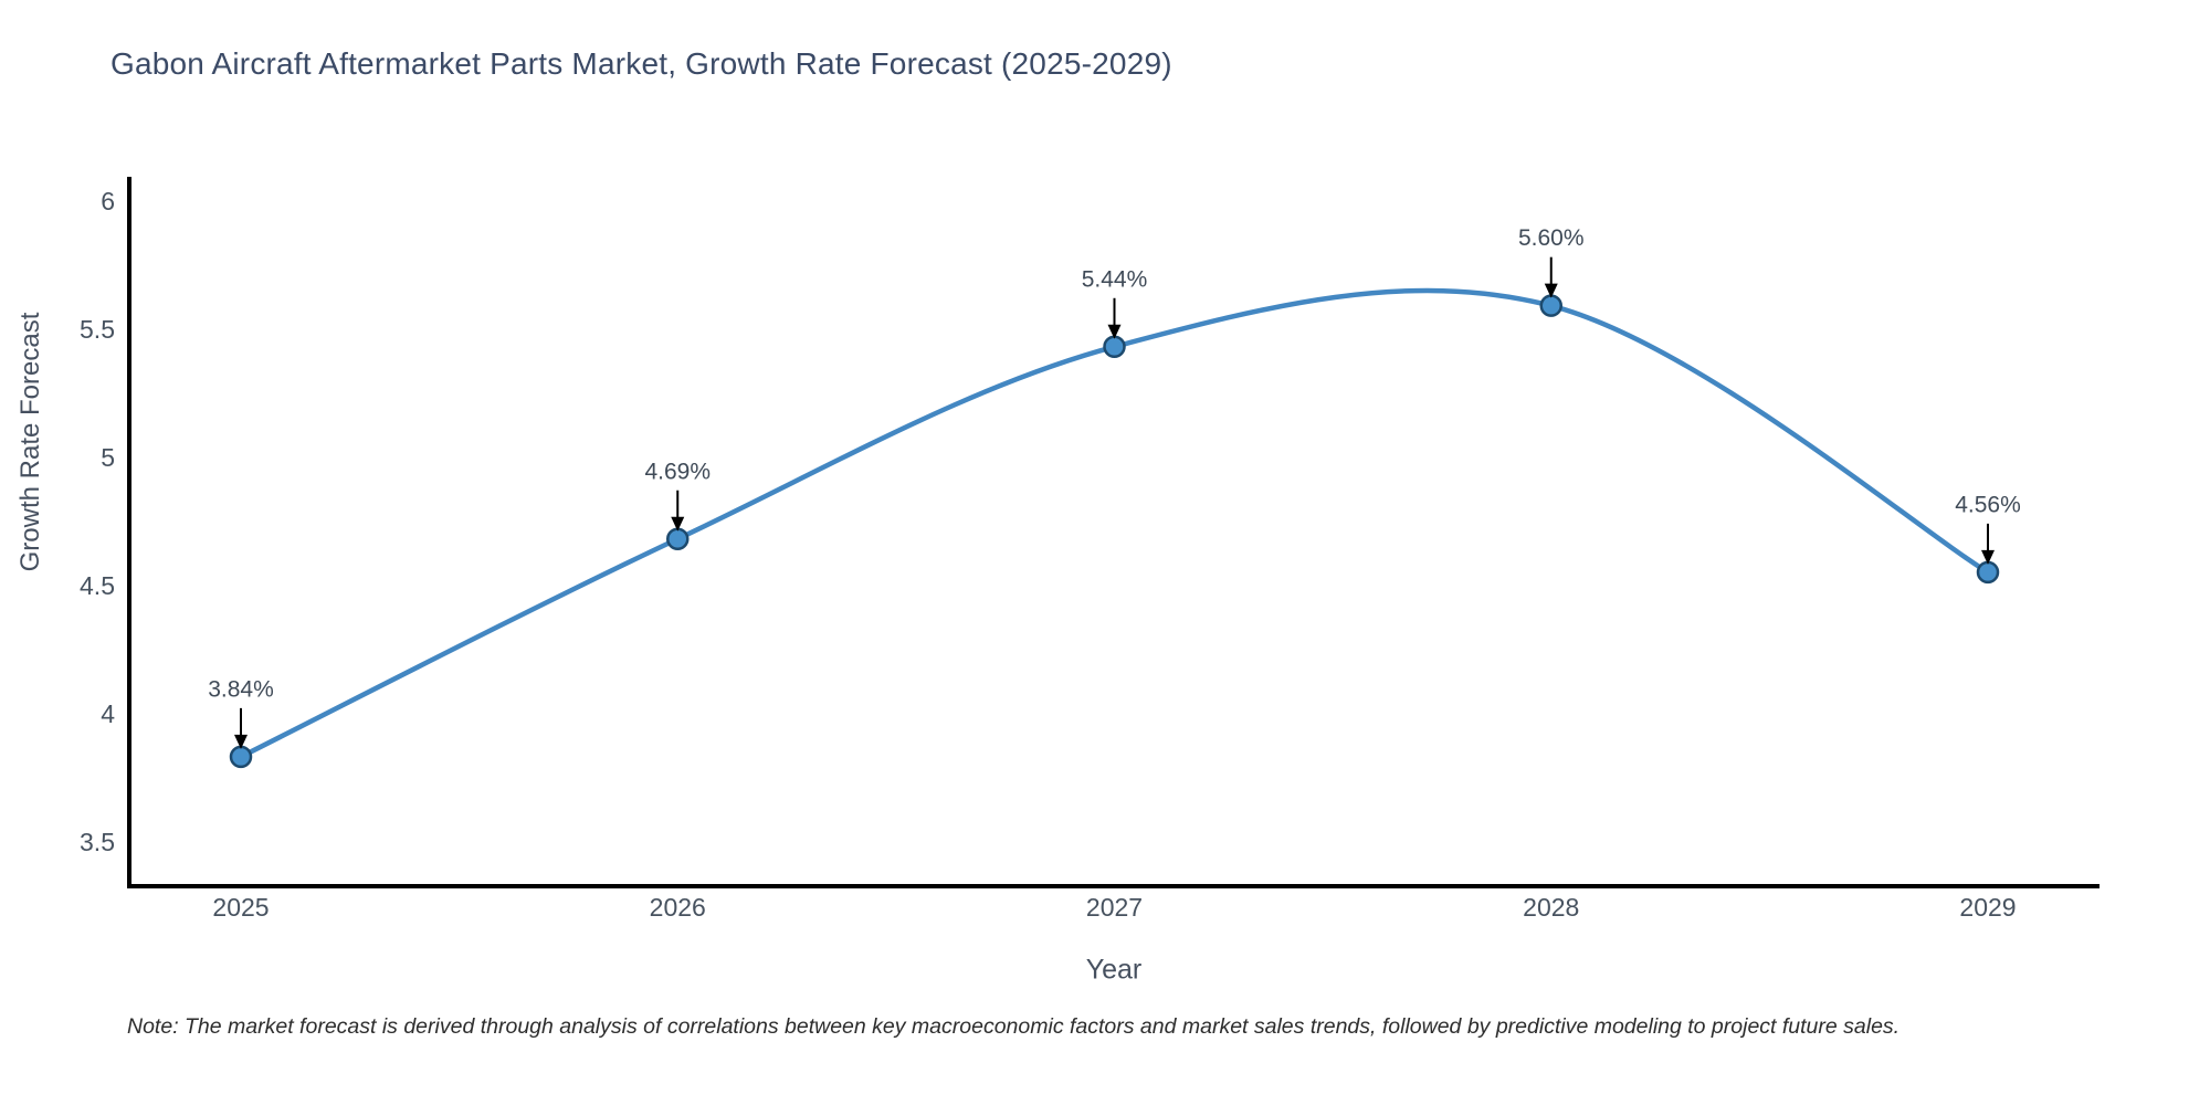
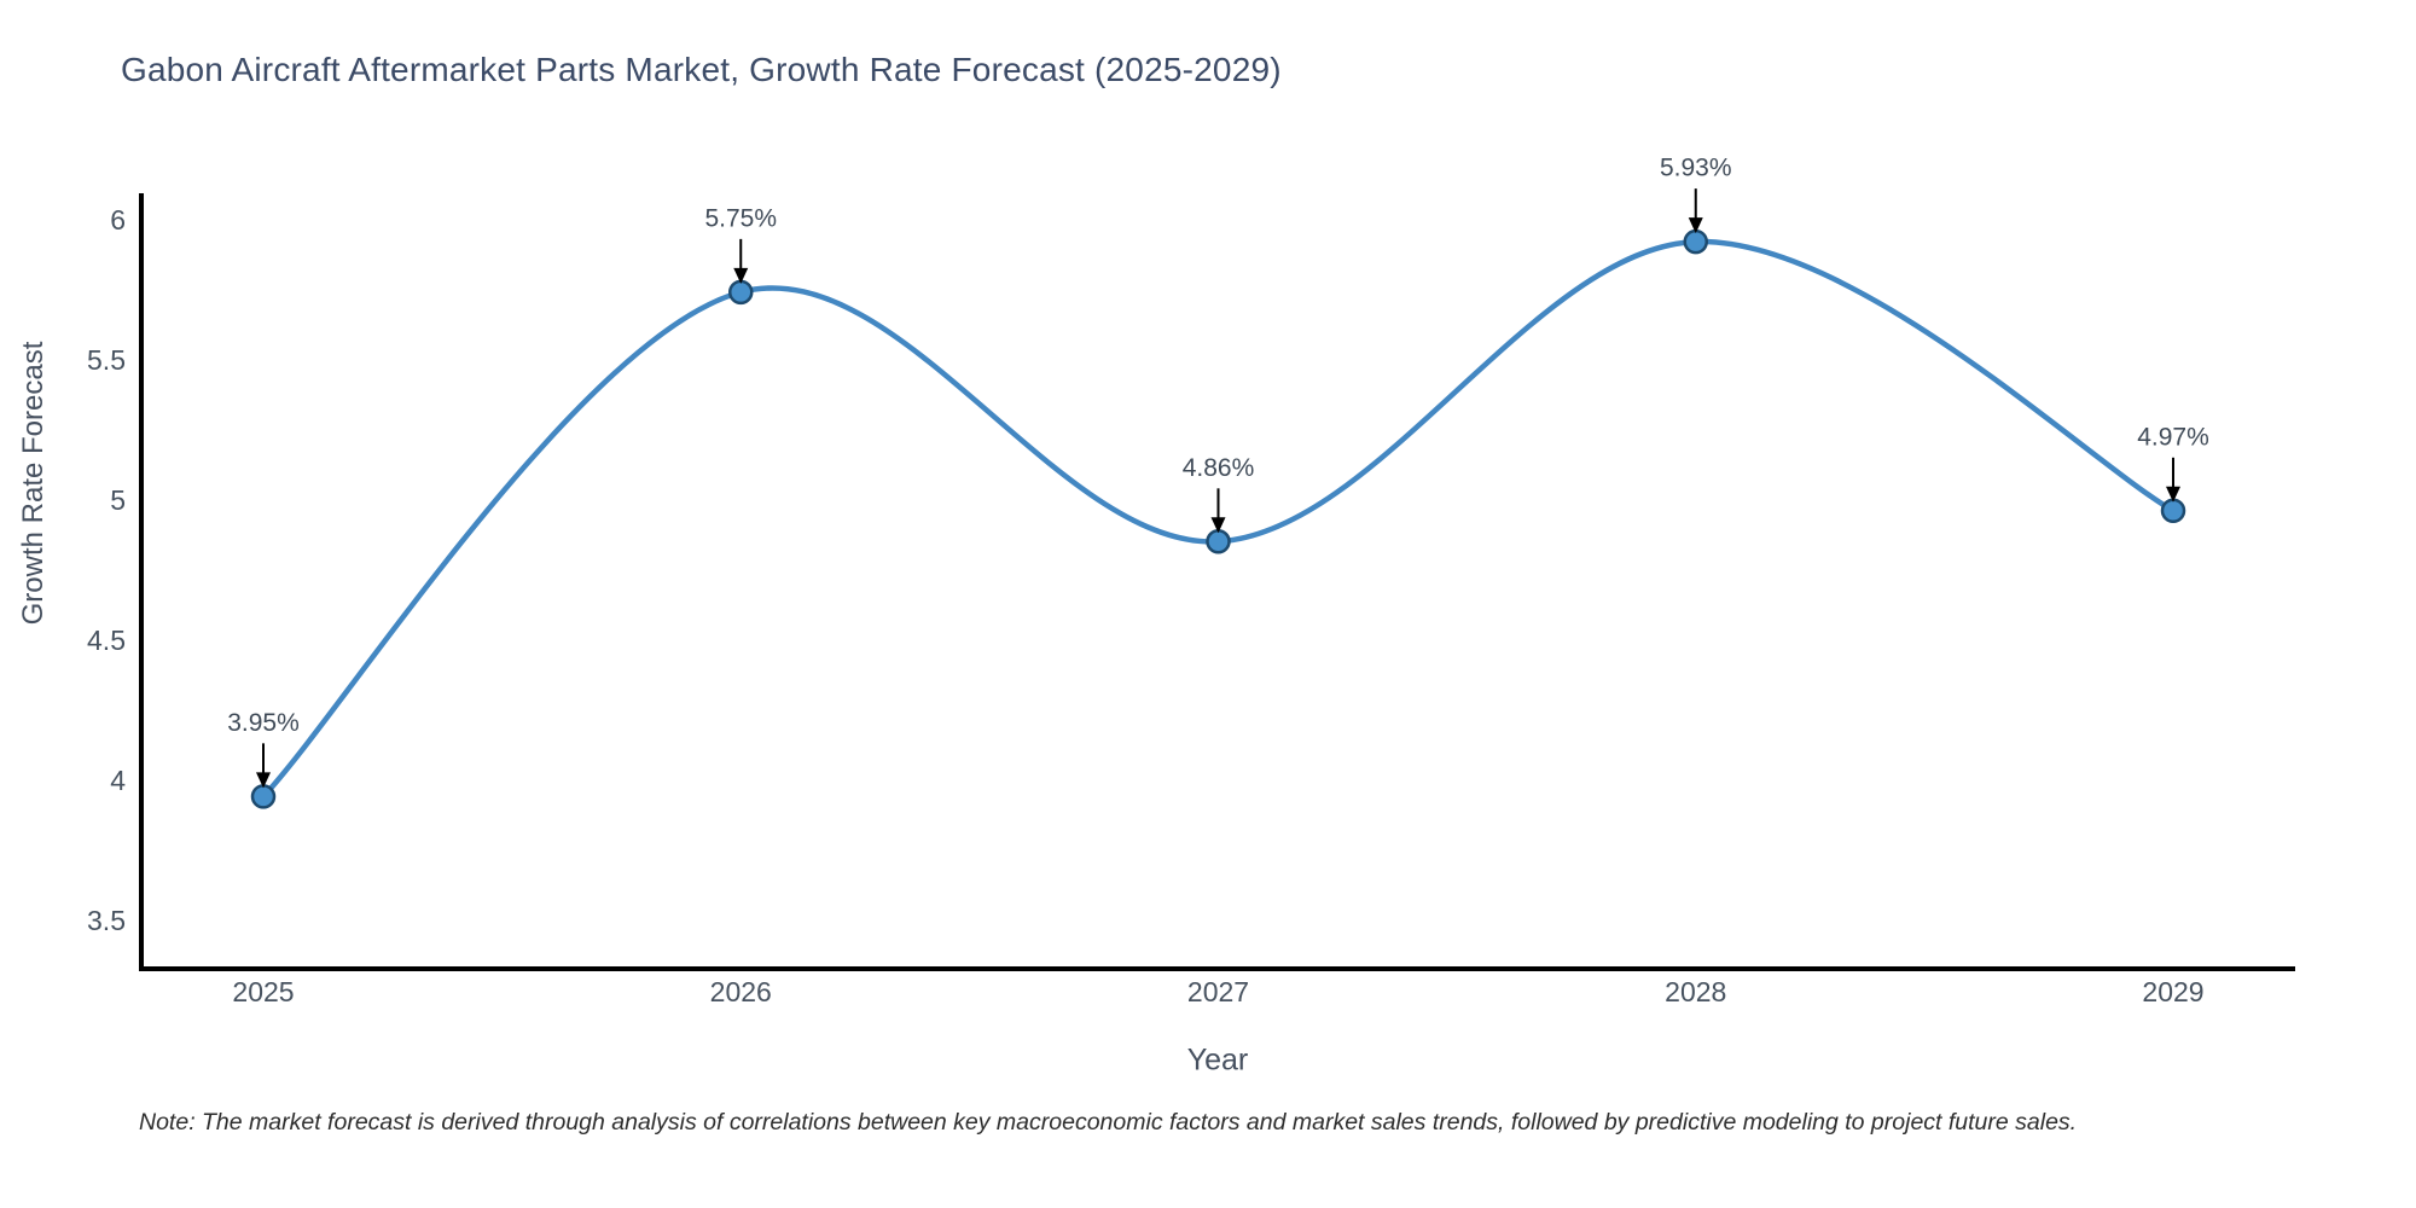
2025: 3.84% -> 3.95%
2026: 4.69% -> 5.75%
2027: 5.44% -> 4.86%
2028: 5.60% -> 5.93%
2029: 4.56% -> 4.97%
